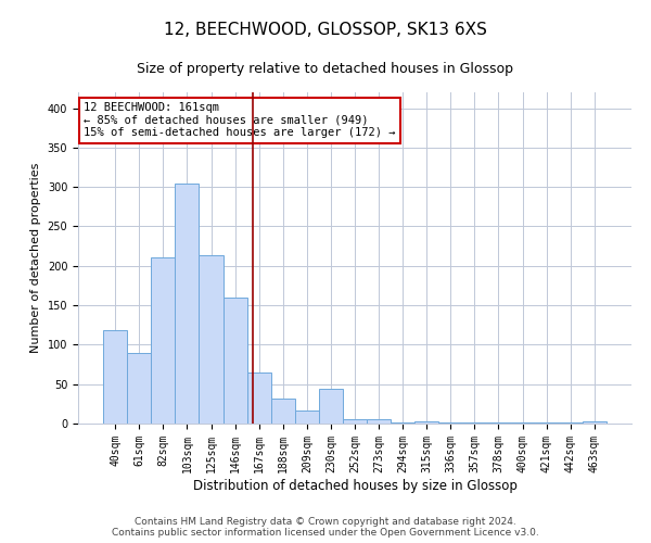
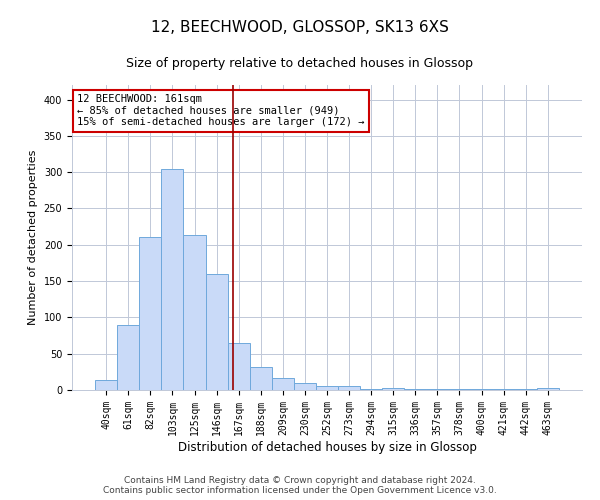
40sqm: 118 -> 14
230sqm: 44 -> 9
